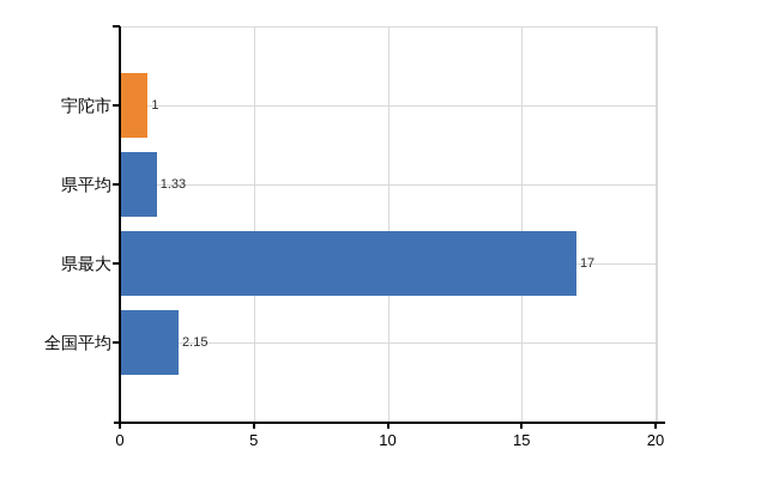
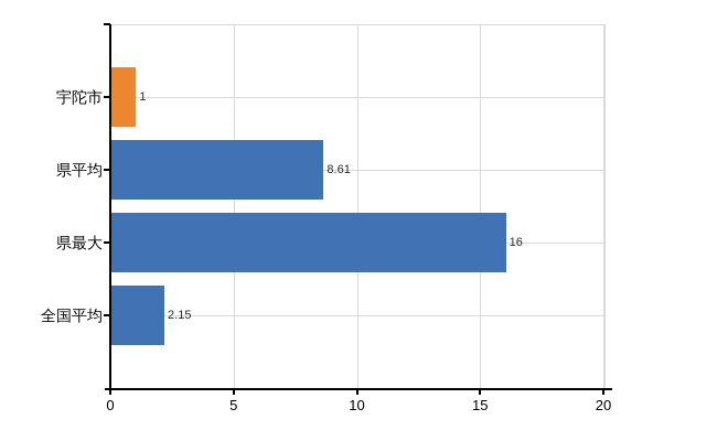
県平均: 1.33 -> 8.61
県最大: 17 -> 16
